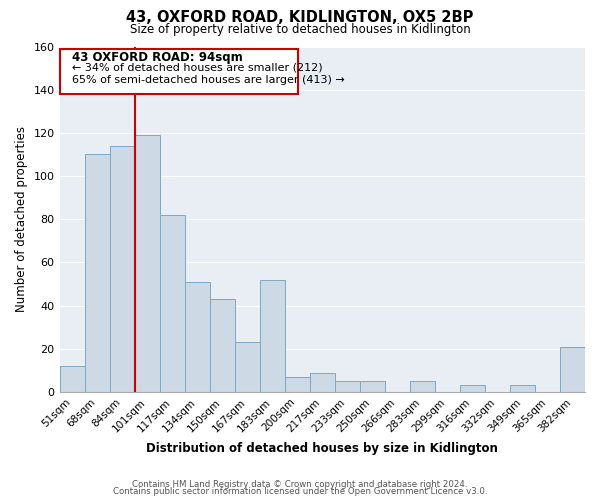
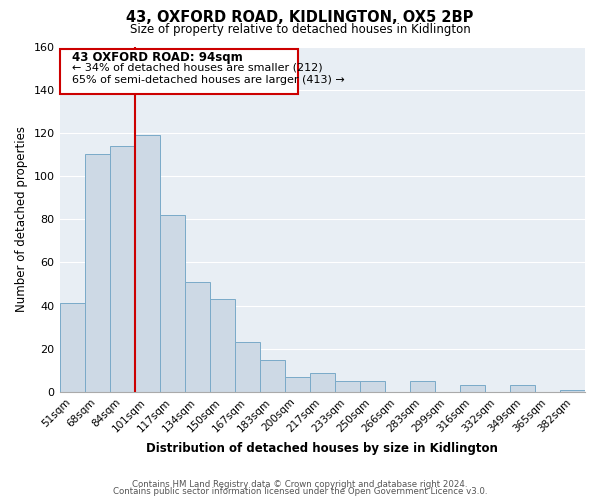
51sqm: 12 -> 41
183sqm: 52 -> 15
382sqm: 21 -> 1
